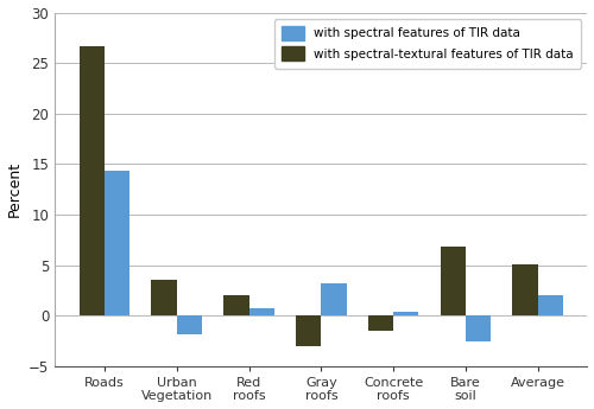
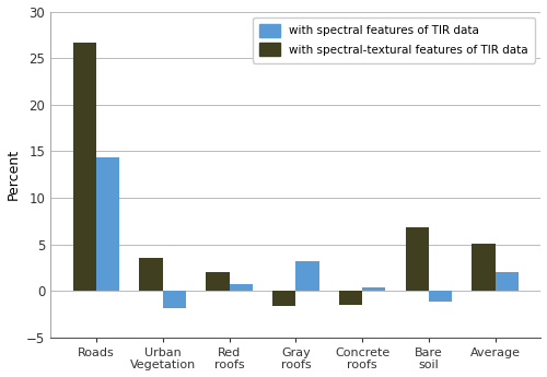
with spectral-textural features of TIR data/Gray roofs: -3.0 -> -1.6
with spectral features of TIR data/Bare soil: -2.5 -> -1.2
